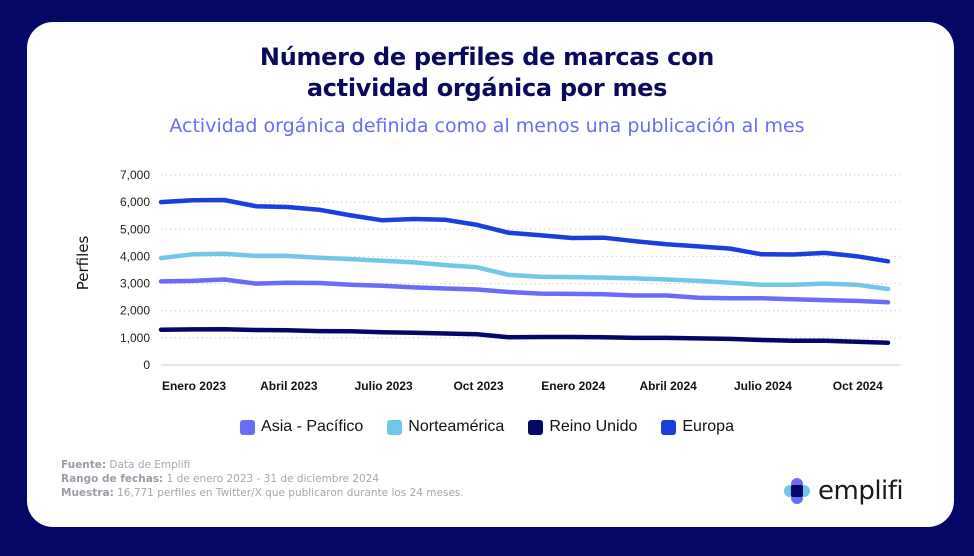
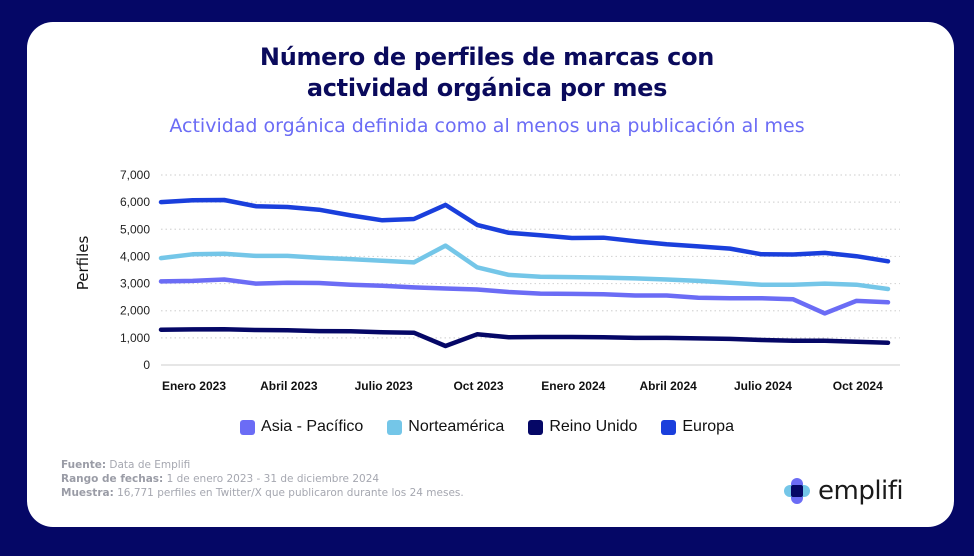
Norteamérica/Oct 2023: 3700 -> 4400
Reino Unido/Oct 2023: 1200 -> 700
Europa/Oct 2023: 5400 -> 5900
Asia - Pacífico/Oct 2024: 2400 -> 1900
